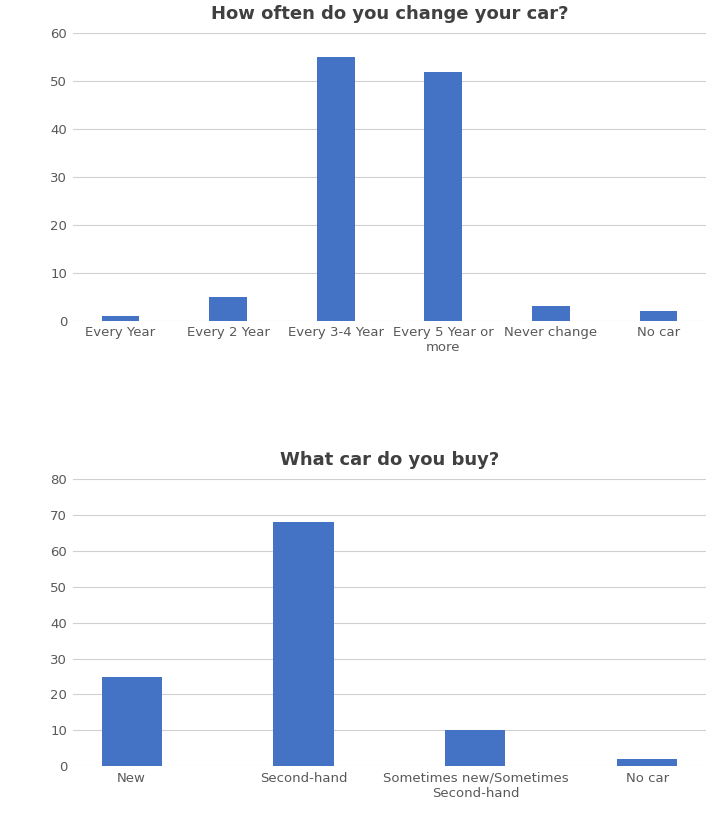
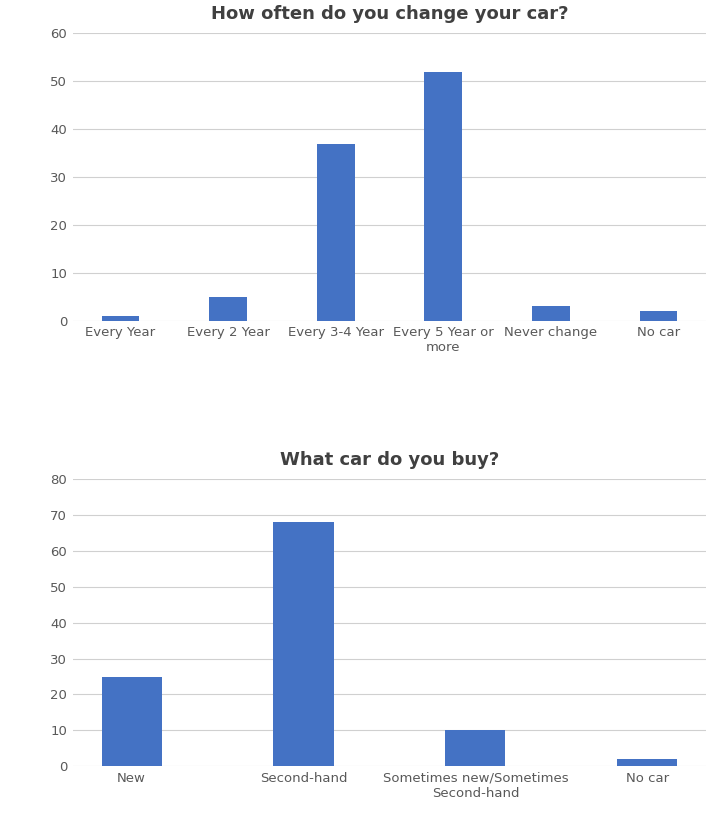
How often do you change your car?/Every 3-4 Year: 55 -> 37
